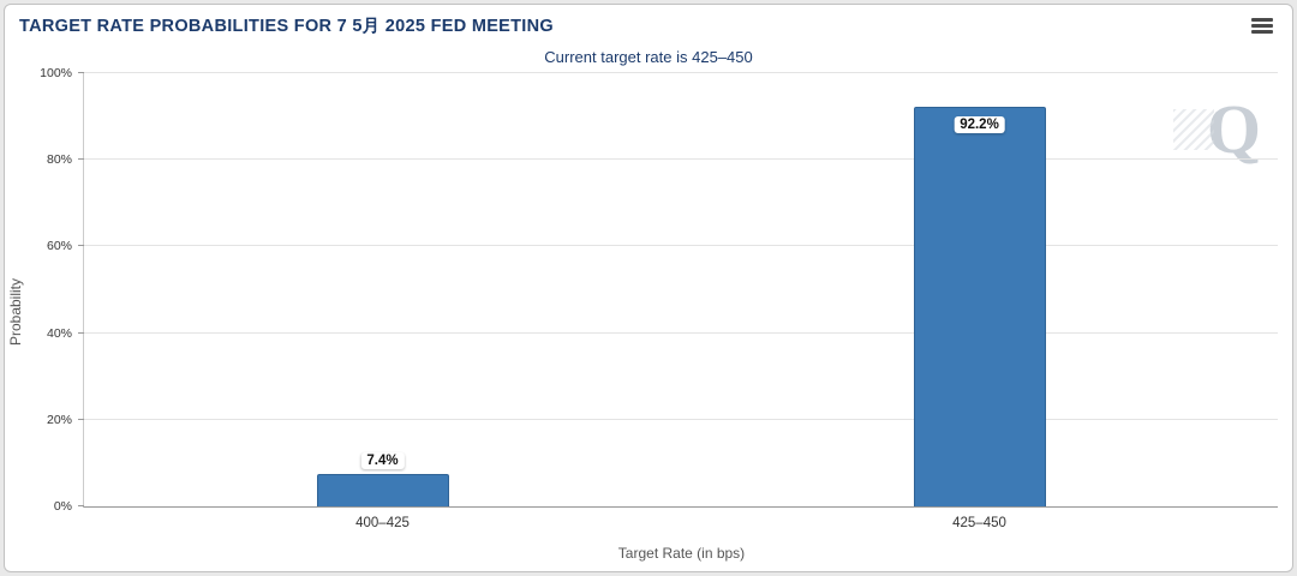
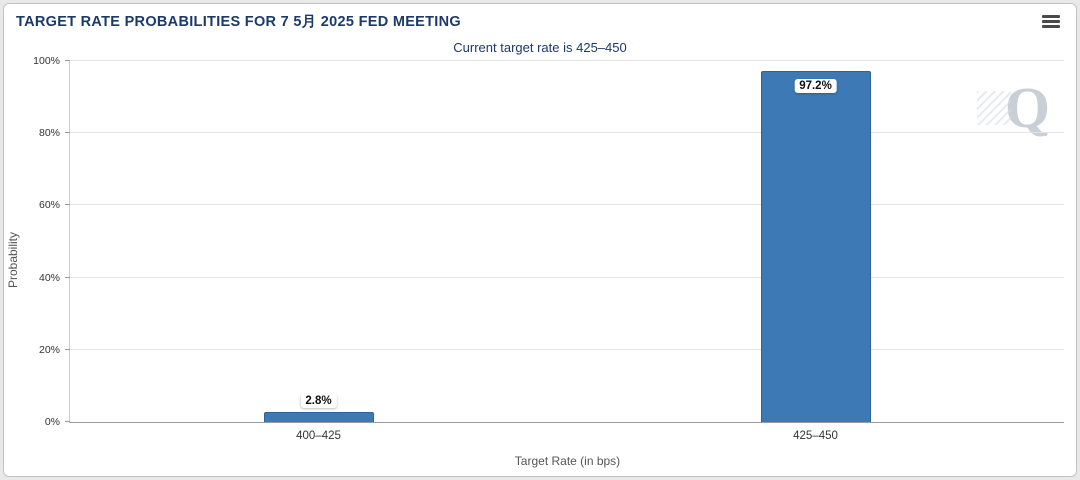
400–425: 7.4% -> 2.8%
425–450: 92.2% -> 97.2%
